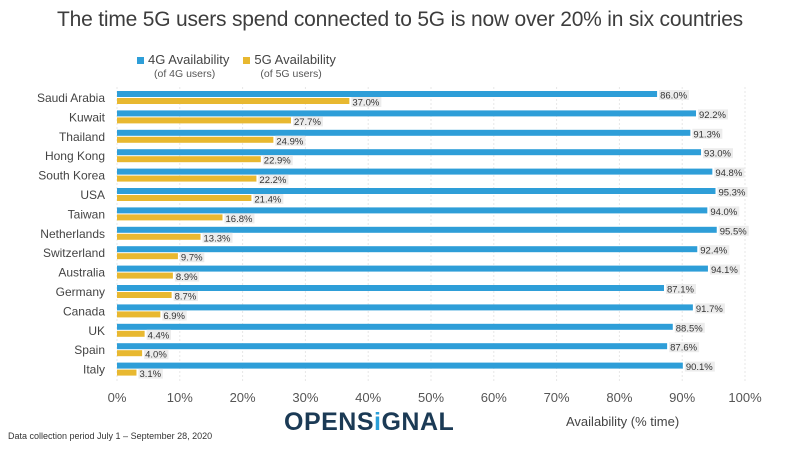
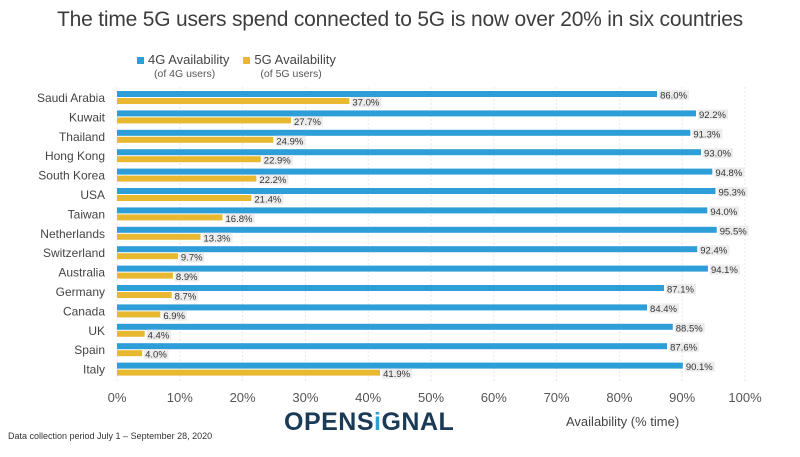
4G Availability (of 4G users)/Canada: 91.7% -> 84.4%
5G Availability (of 5G users)/Italy: 3.1% -> 41.9%
